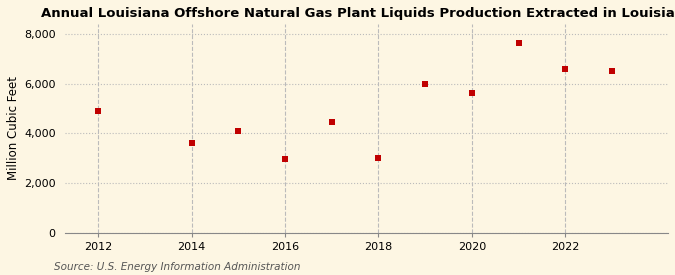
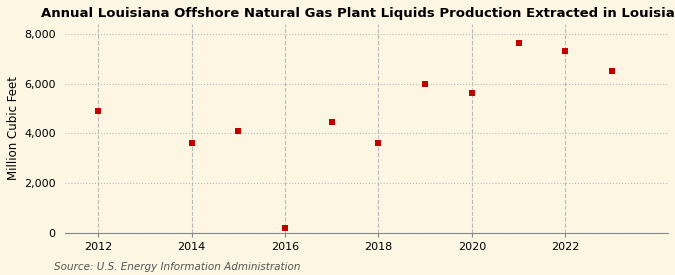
2016: 2,950 -> 200
2018: 3,000 -> 3,600
2022: 6,600 -> 7,300
